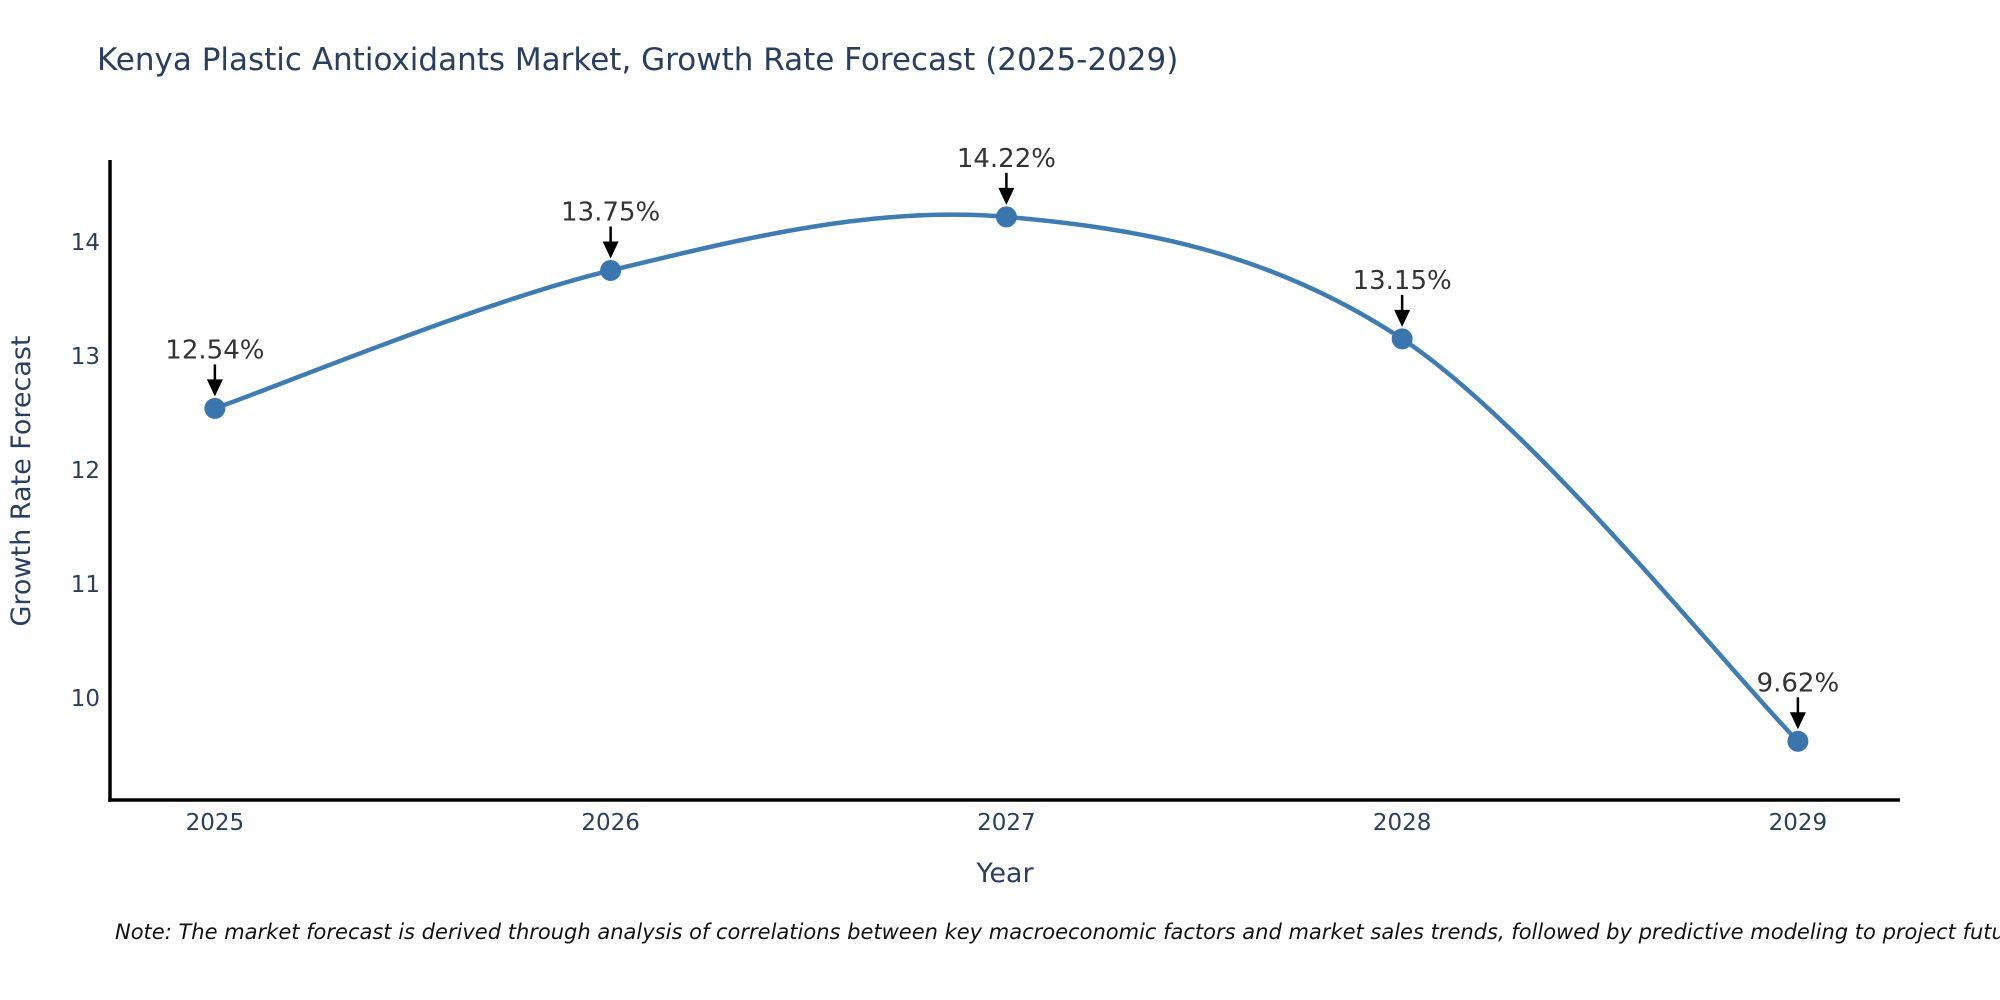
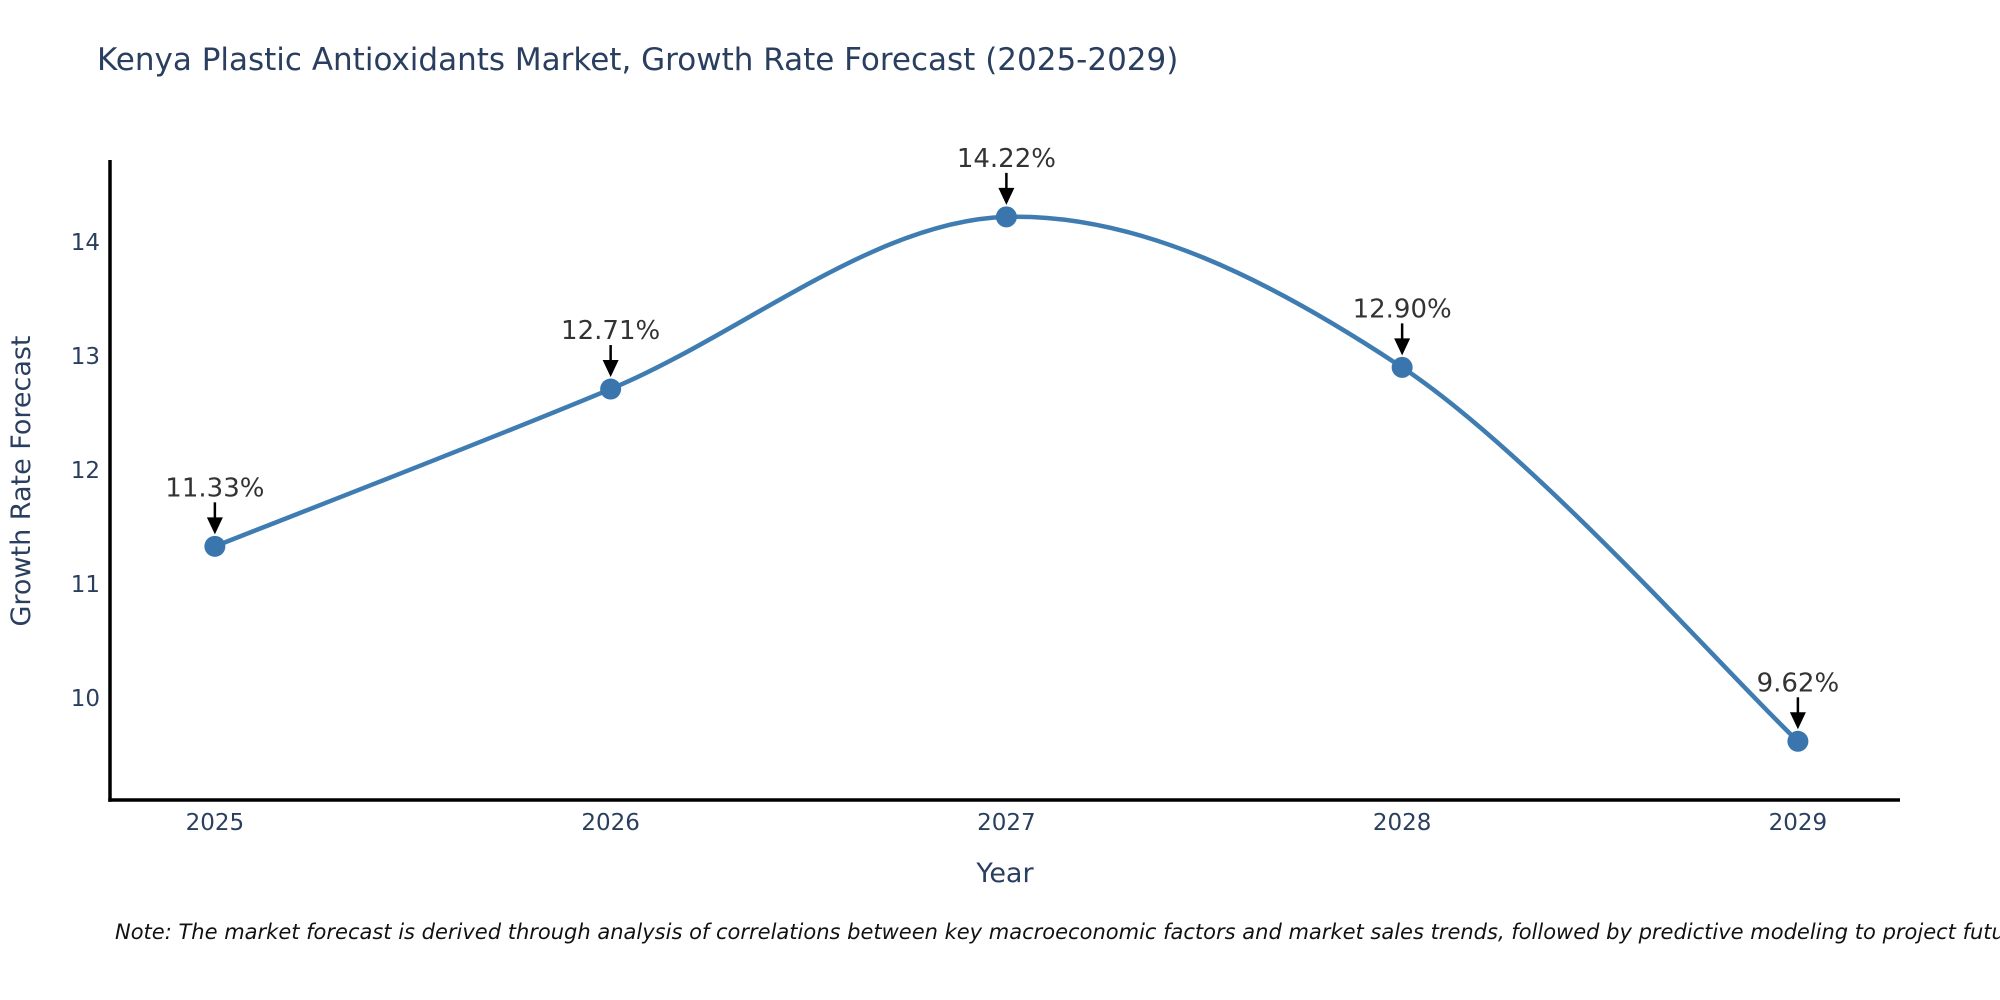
2025: 12.54% -> 11.33%
2026: 13.75% -> 12.71%
2028: 13.15% -> 12.90%
